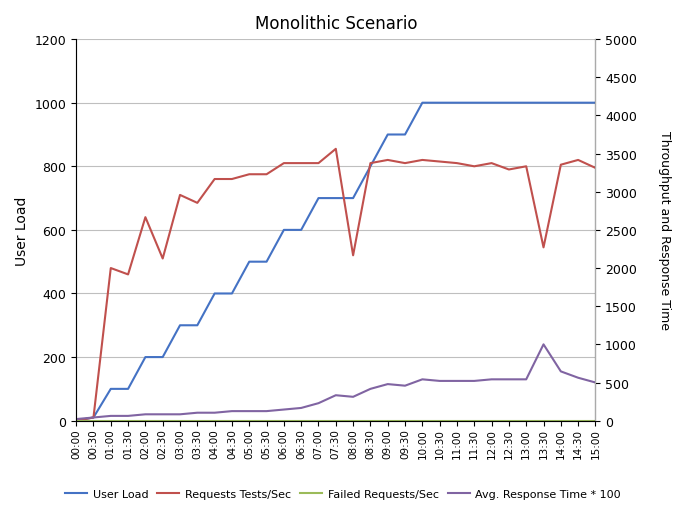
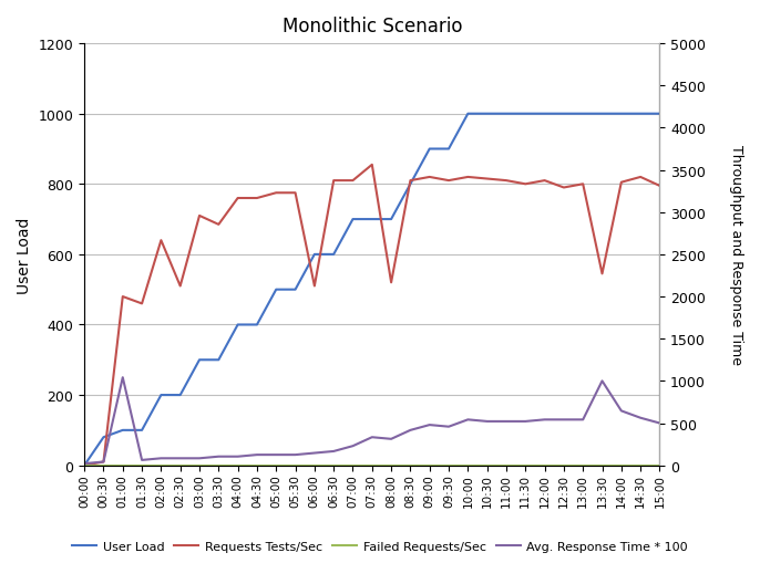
User Load/00:30: 10 -> 80
Avg. Response Time * 100/01:00: 15 -> 250
Requests Tests/Sec/06:00: 810 -> 510
